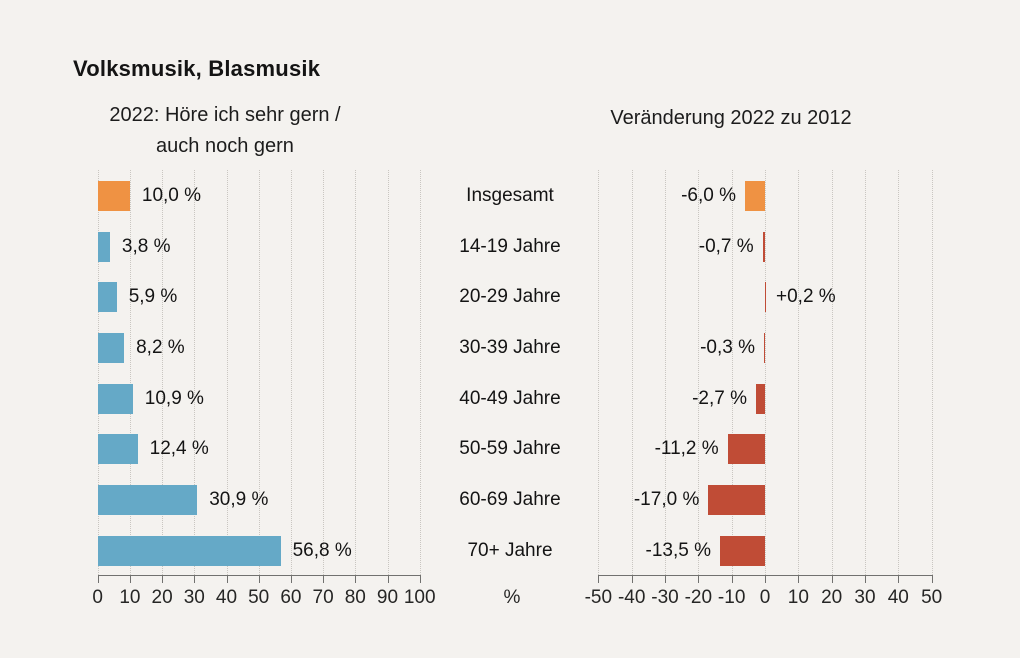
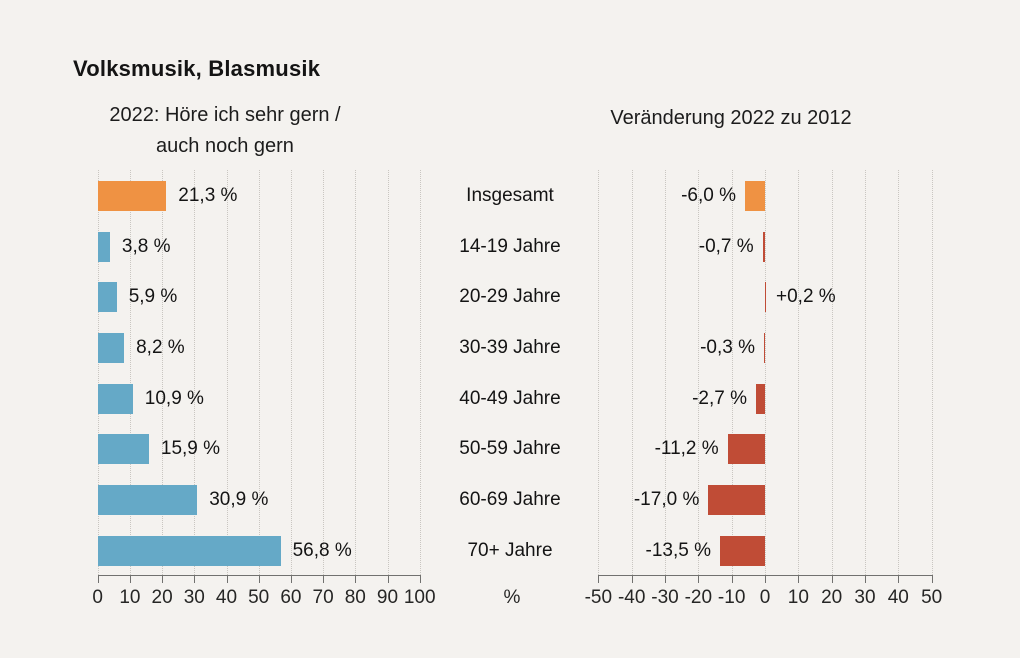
2022: Höre ich sehr gern / auch noch gern/Insgesamt: 10,0 -> 21,3
2022: Höre ich sehr gern / auch noch gern/50-59 Jahre: 12,4 -> 15,9
